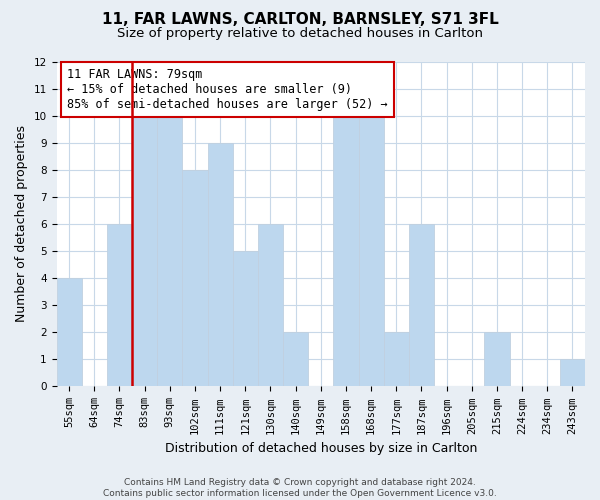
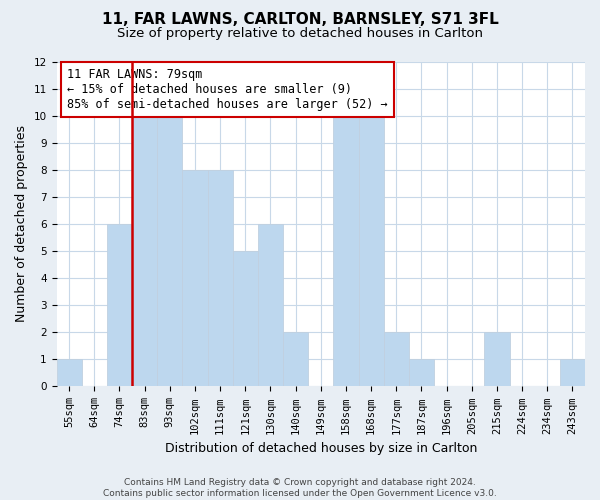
55sqm: 4 -> 1
111sqm: 9 -> 8
187sqm: 6 -> 1
